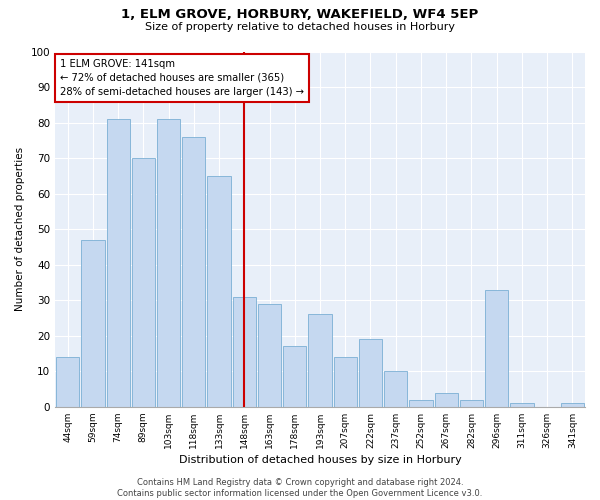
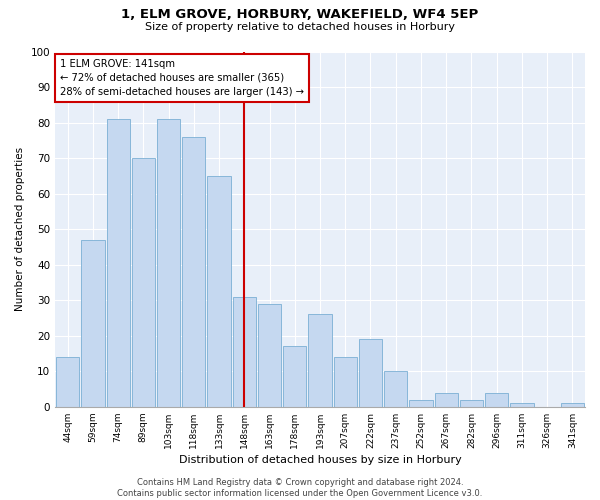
296sqm: 33 -> 4
